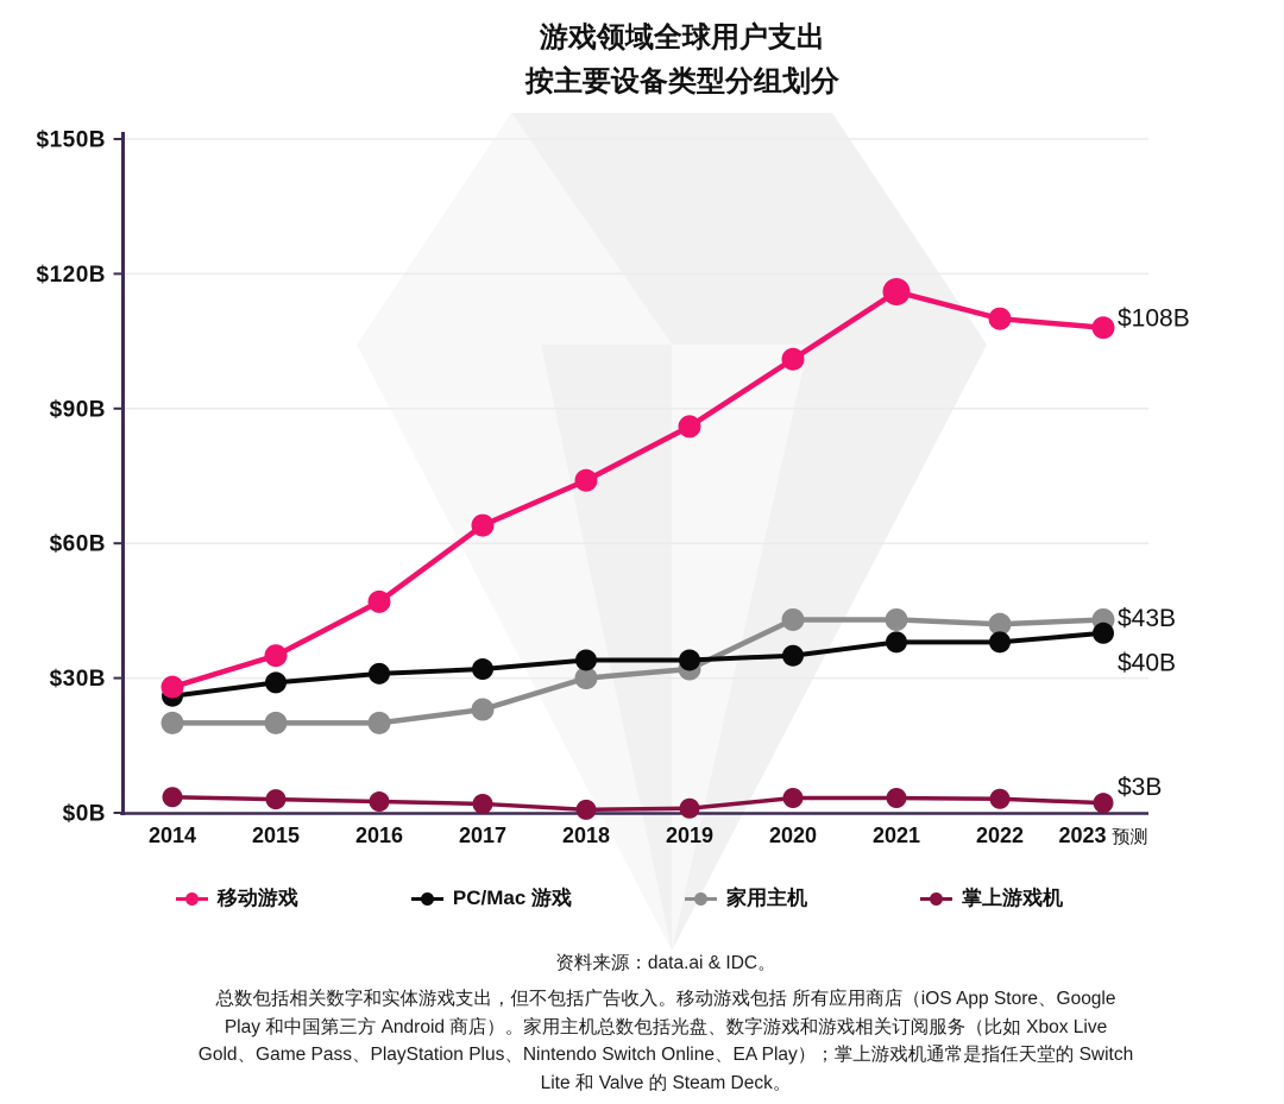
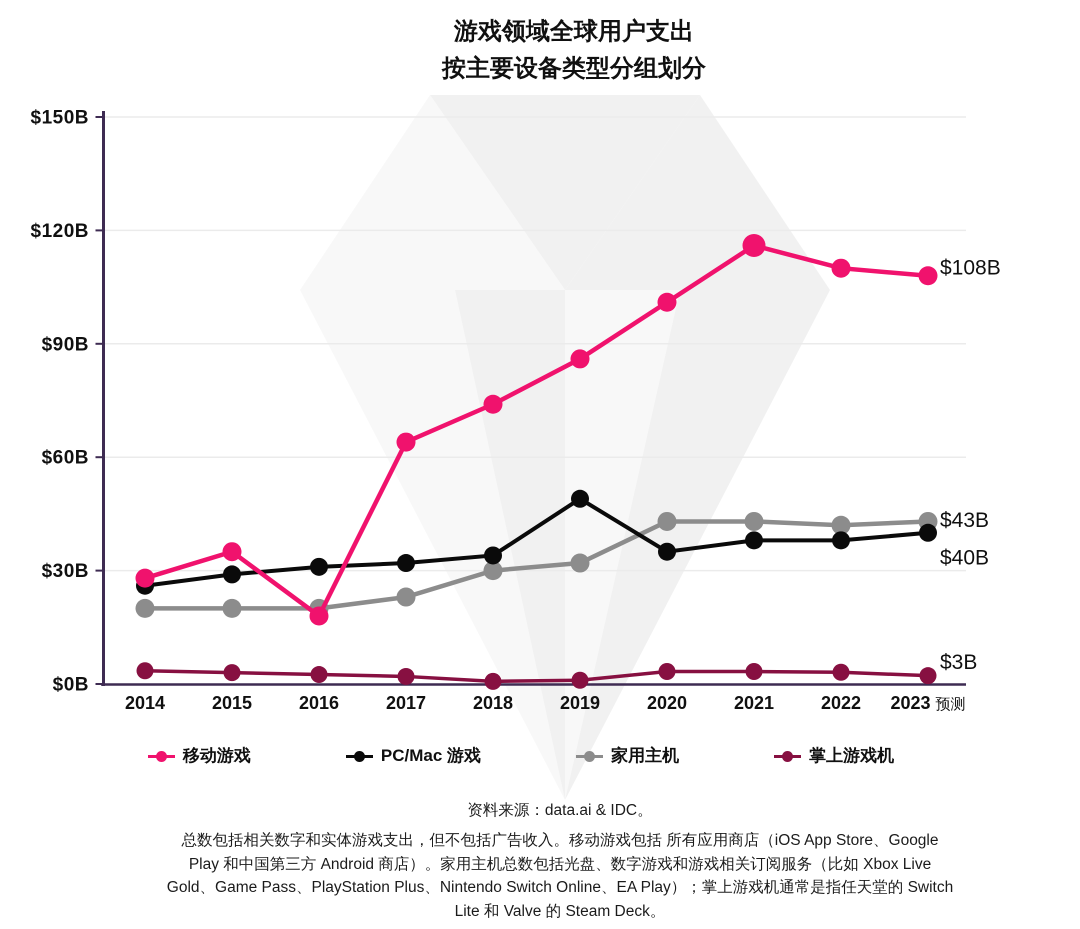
移动游戏/2016: $47B -> $18B
PC/Mac 游戏/2019: $34B -> $49B
